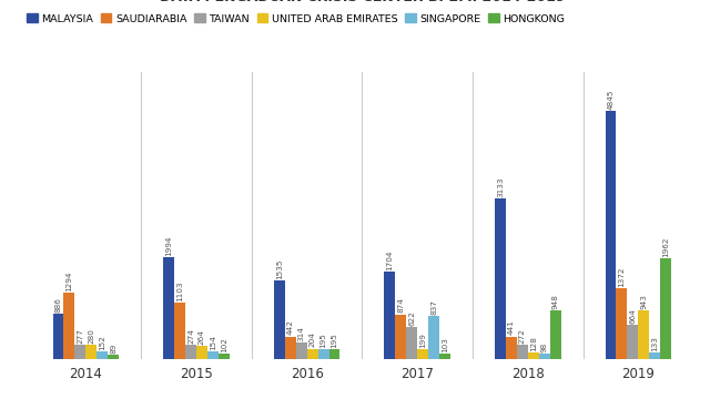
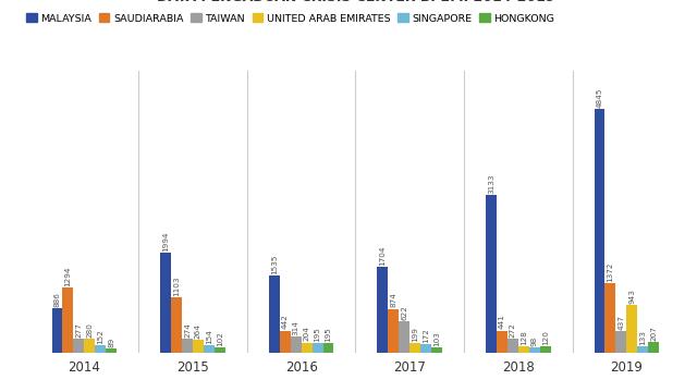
SINGAPORE/2017: 837 -> 172
HONGKONG/2018: 948 -> 120
TAIWAN/2019: 664 -> 437
HONGKONG/2019: 1962 -> 207
